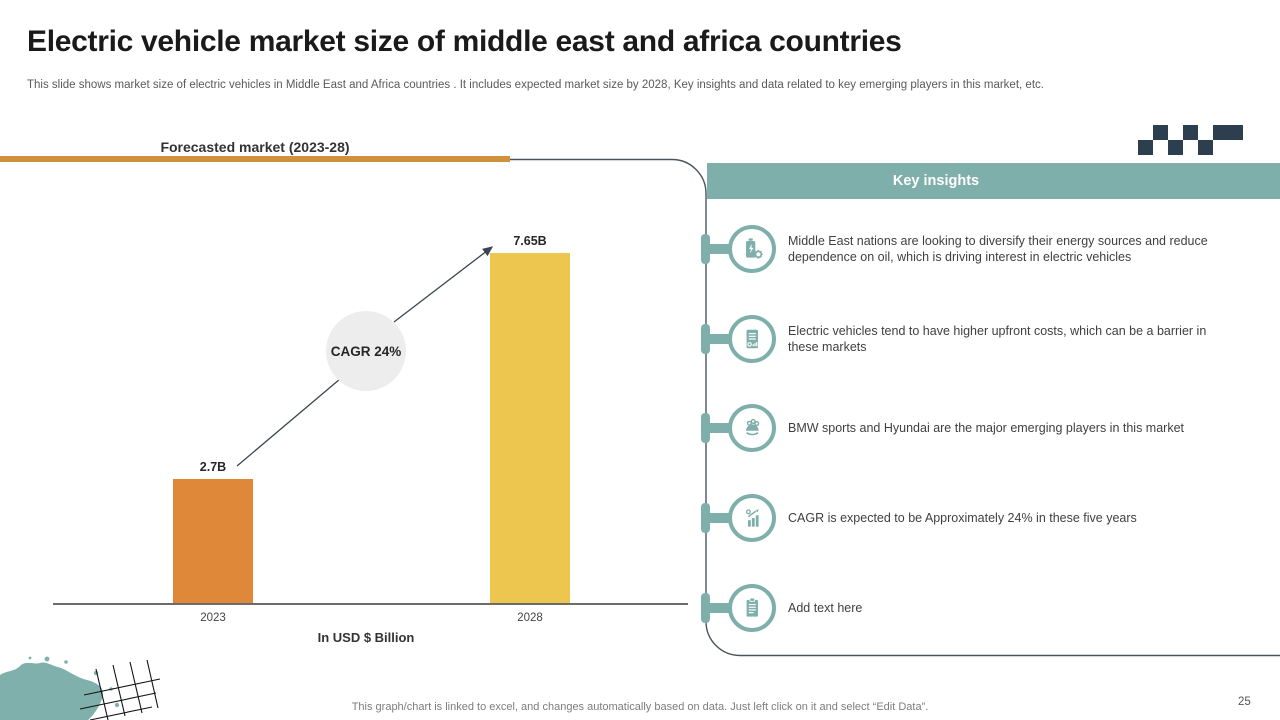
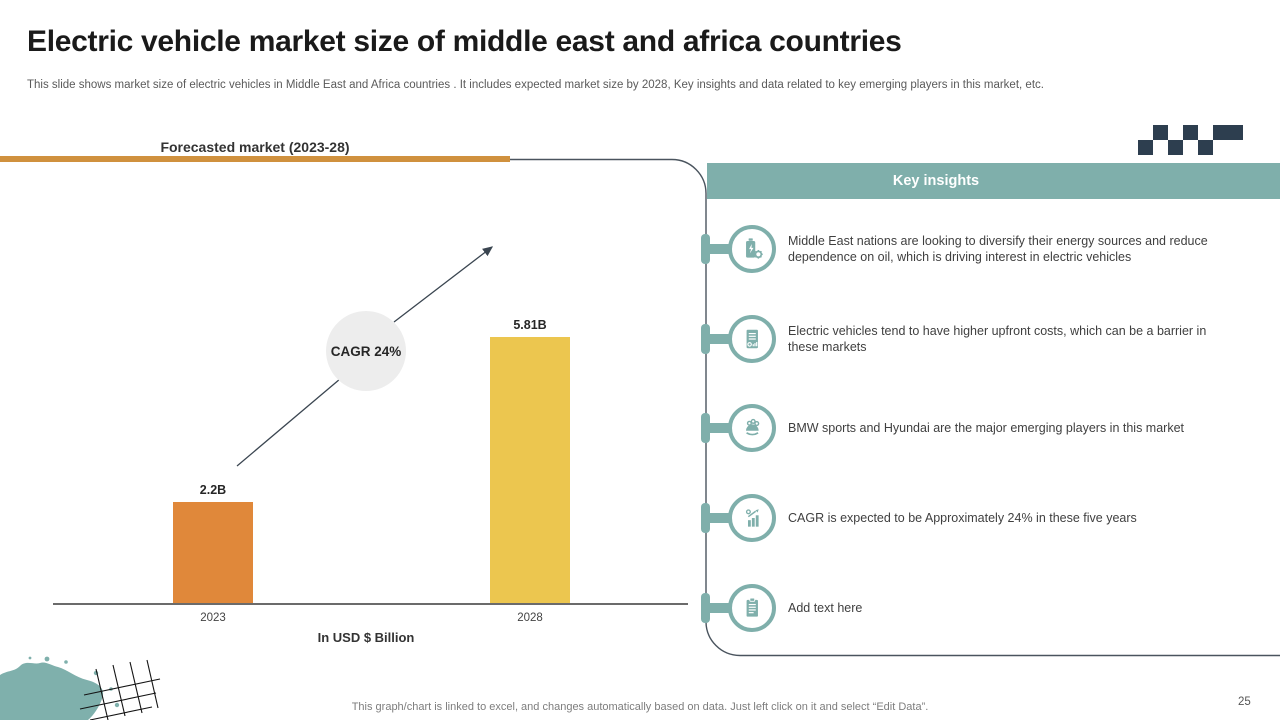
2023: 2.7B -> 2.2B
2028: 7.65B -> 5.81B
